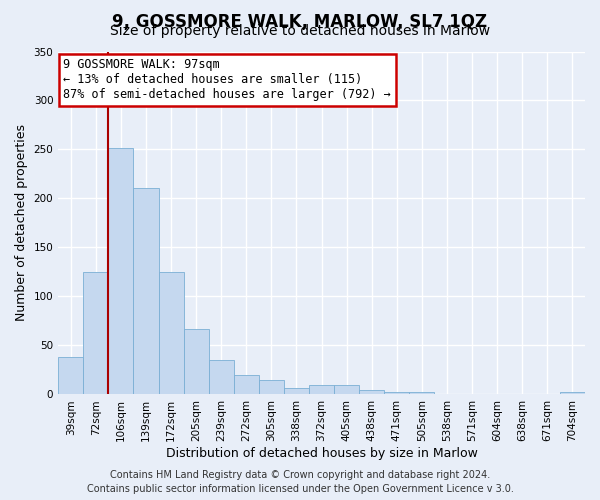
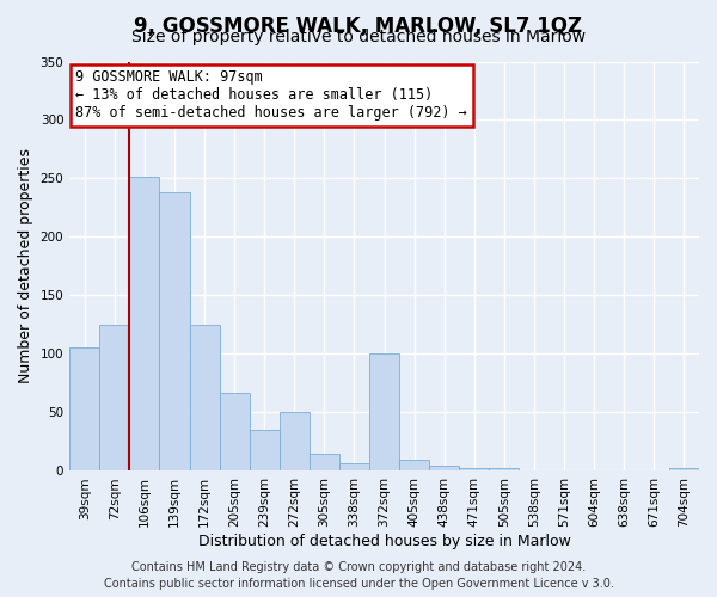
39sqm: 38 -> 106
139sqm: 211 -> 238
272sqm: 20 -> 50
372sqm: 10 -> 100
